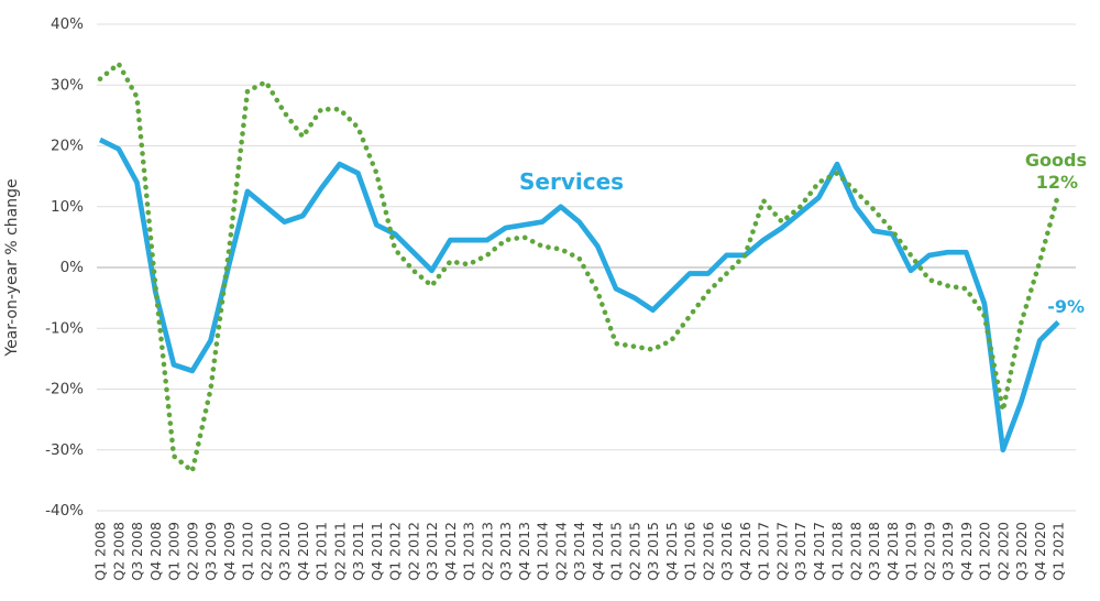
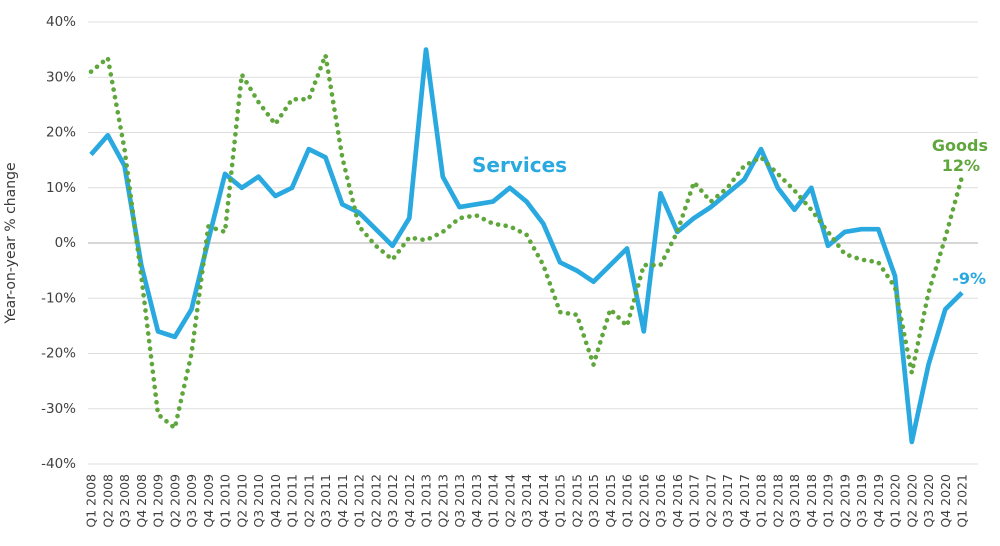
Services/Q1 2008: 21% -> 16%
Goods/Q3 2008: 28% -> 17%
Goods/Q4 2008: -3% -> -6%
Goods/Q1 2010: 29% -> 2%
Services/Q3 2010: 8% -> 12%
Services/Q1 2011: 13% -> 10%
Goods/Q3 2011: 23% -> 34%
Services/Q1 2013: 4% -> 35%
Services/Q2 2013: 4% -> 12%
Goods/Q3 2015: -14% -> -22%
Goods/Q1 2016: -8% -> -15%
Services/Q2 2016: -1% -> -16%
Services/Q3 2016: 2% -> 9%
Goods/Q3 2016: -1% -> -4%
Services/Q4 2018: 6% -> 10%
Services/Q2 2020: -30% -> -36%
